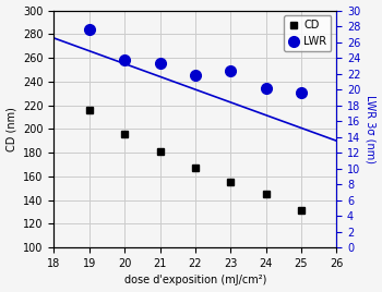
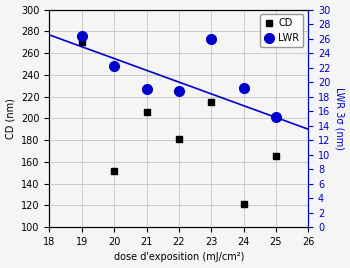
CD/19: 216 -> 270
LWR/19: 27.6 -> 26.4
CD/20: 196 -> 152
LWR/20: 23.8 -> 22.2
CD/21: 181 -> 206
LWR/21: 23.3 -> 19.0
CD/22: 167 -> 181
LWR/22: 21.8 -> 18.8
CD/23: 155 -> 215
LWR/23: 22.4 -> 26.0
CD/24: 145 -> 121
LWR/24: 20.2 -> 19.2
CD/25: 131 -> 165
LWR/25: 19.6 -> 15.2
